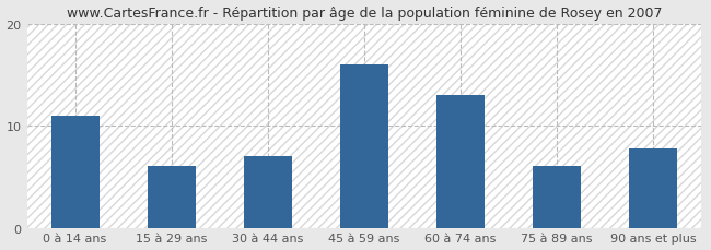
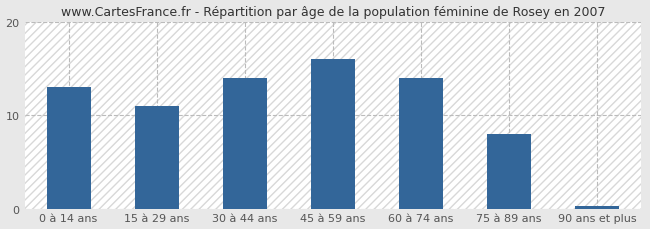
0 à 14 ans: 11.0 -> 13.0
15 à 29 ans: 6.0 -> 11.0
30 à 44 ans: 7.0 -> 14.0
60 à 74 ans: 13.0 -> 14.0
75 à 89 ans: 6.0 -> 8.0
90 ans et plus: 7.8 -> 0.3
